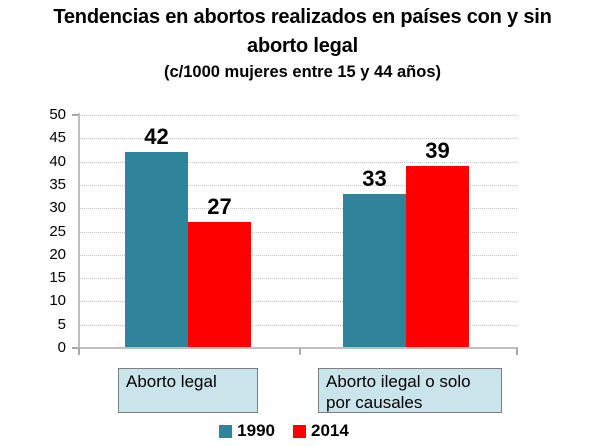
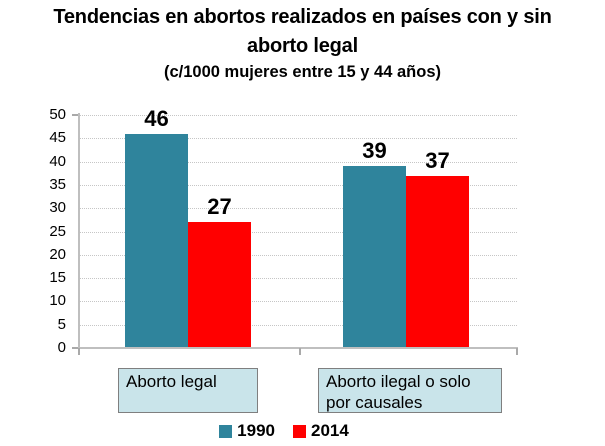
1990/Aborto legal: 42 -> 46
1990/Aborto ilegal o solo por causales: 33 -> 39
2014/Aborto ilegal o solo por causales: 39 -> 37
